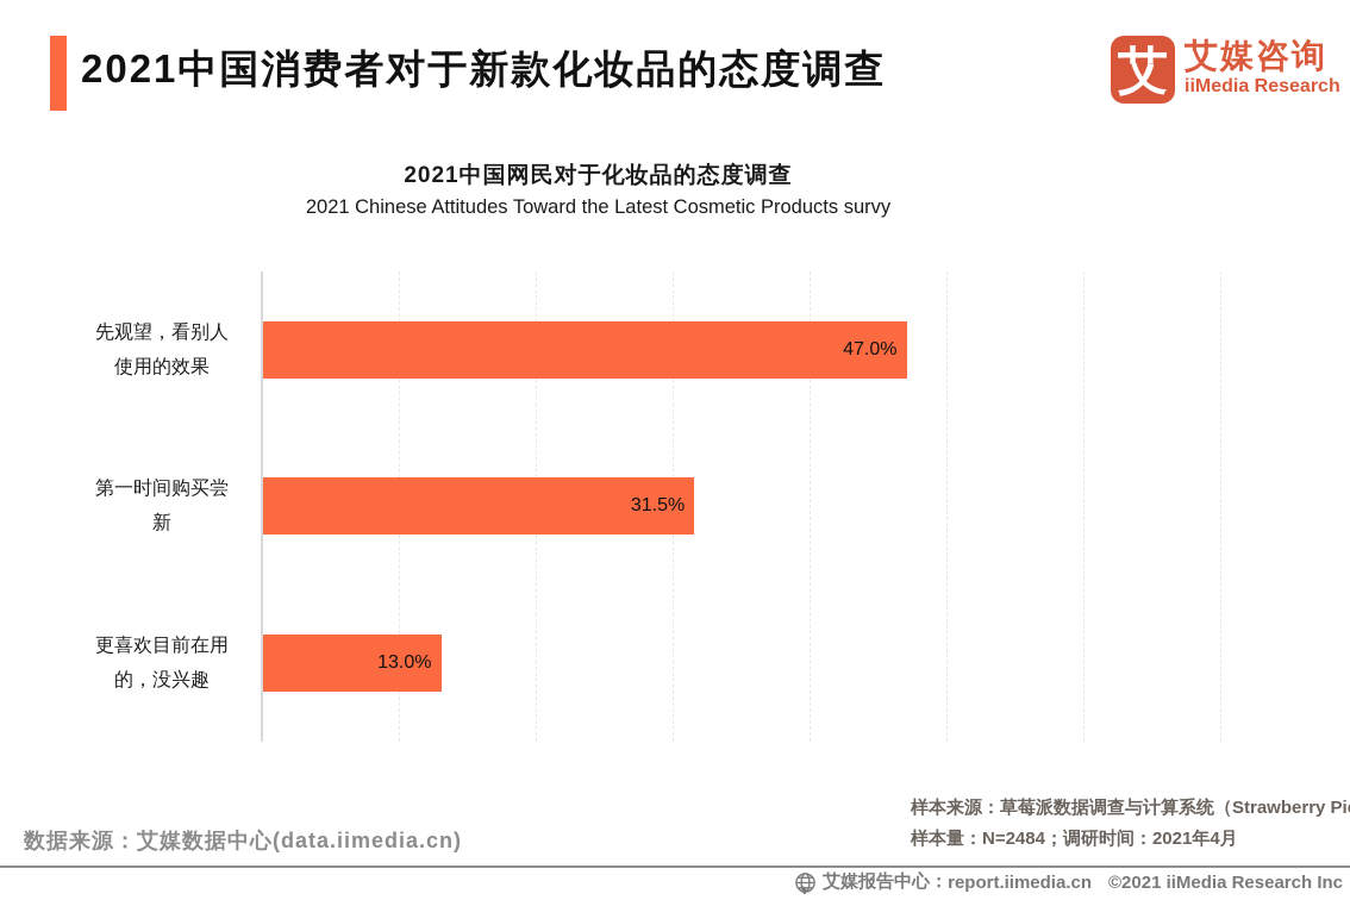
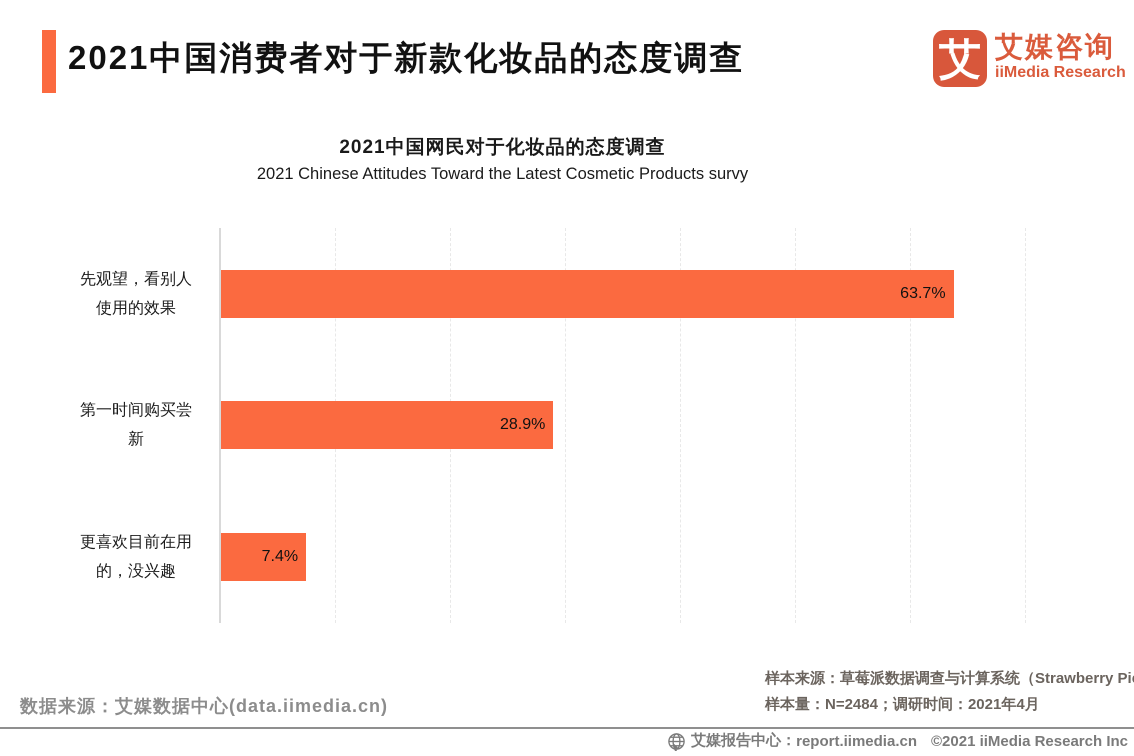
先观望，看别人使用的效果: 47.0% -> 63.7%
第一时间购买尝新: 31.5% -> 28.9%
更喜欢目前在用的，没兴趣: 13.0% -> 7.4%
